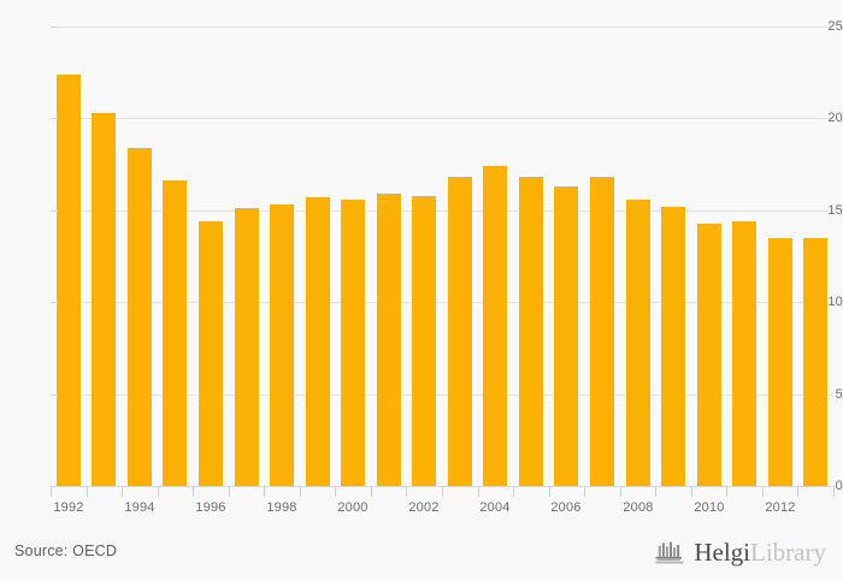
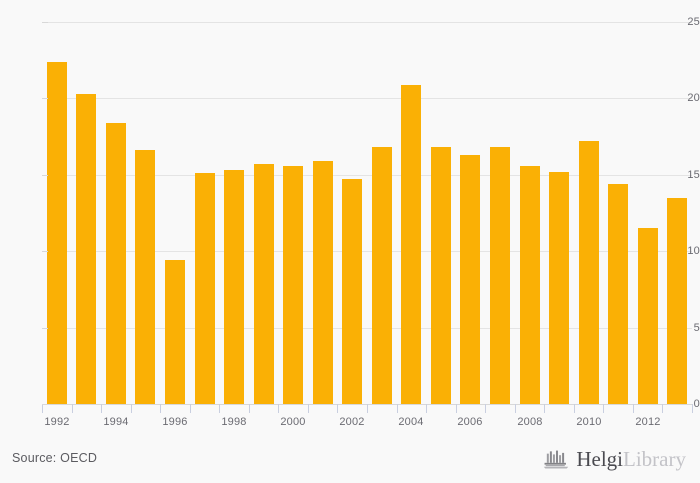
1996: 14.4 -> 9.4
2002: 15.8 -> 14.7
2004: 17.4 -> 20.9
2010: 14.3 -> 17.2
2012: 13.5 -> 11.5
